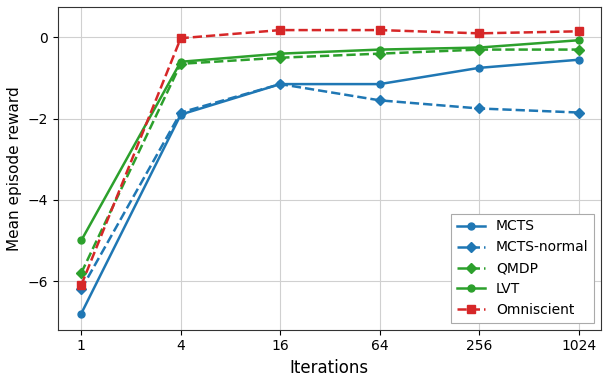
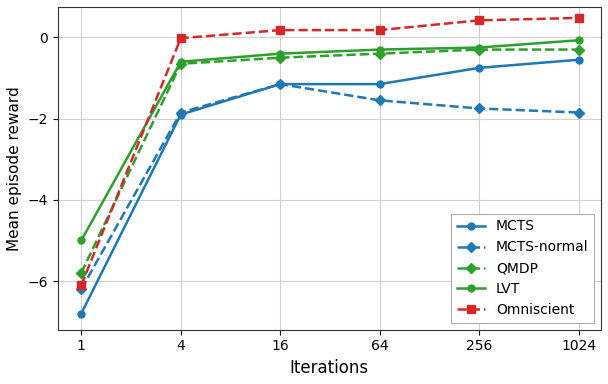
Omniscient/256: 0.10 -> 0.42
Omniscient/1024: 0.15 -> 0.48
